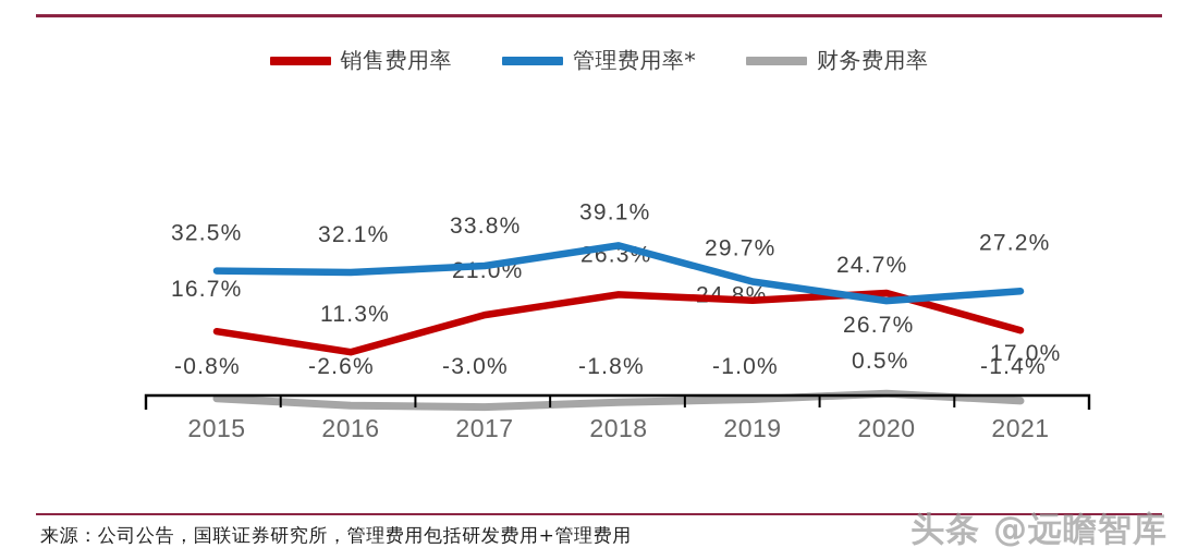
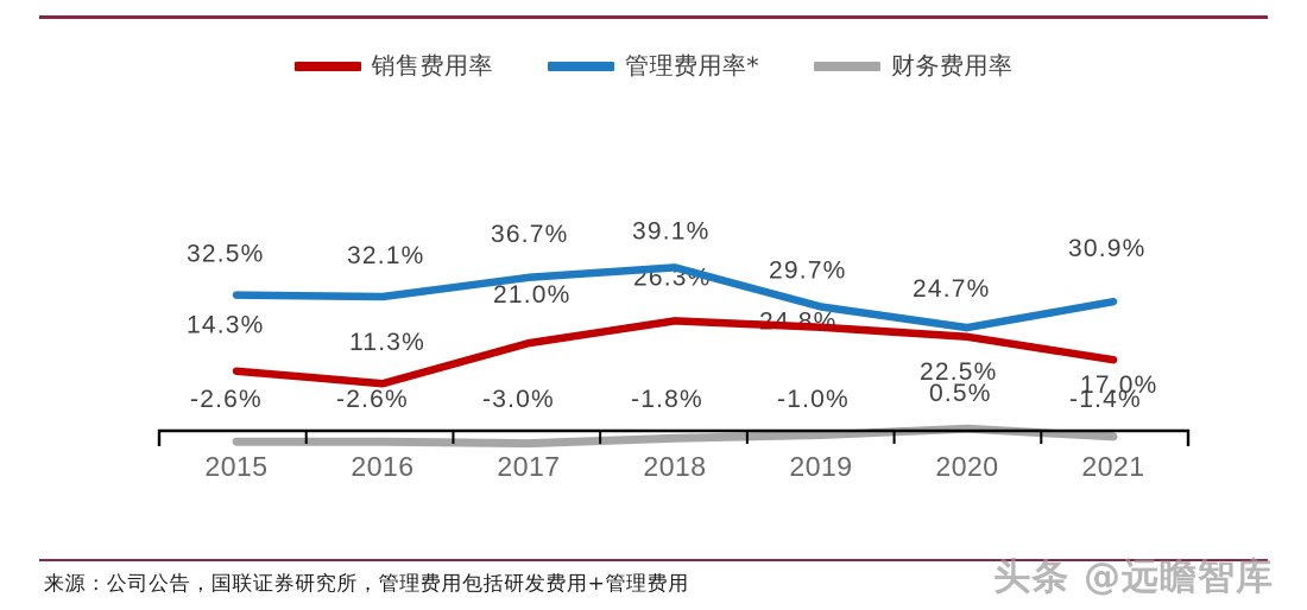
销售费用率/2015: 16.7% -> 14.3%
财务费用率/2015: -0.8% -> -2.6%
管理费用率*/2017: 33.8% -> 36.7%
销售费用率/2020: 26.7% -> 22.5%
管理费用率*/2021: 27.2% -> 30.9%
